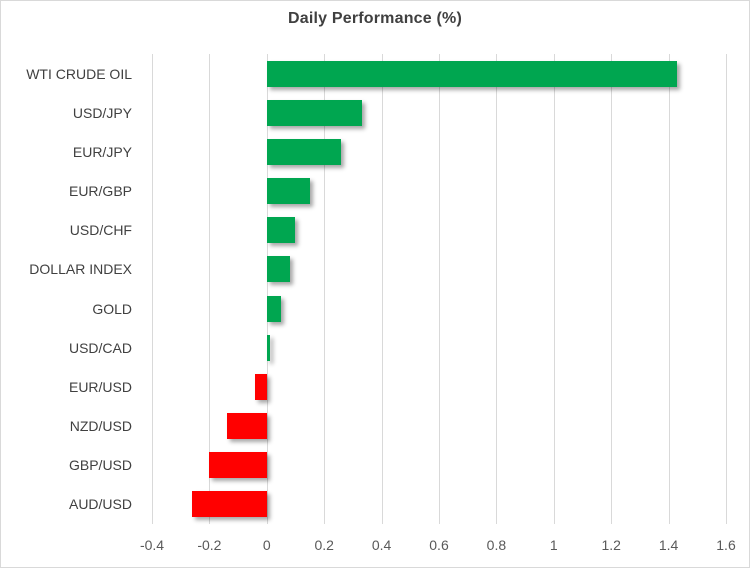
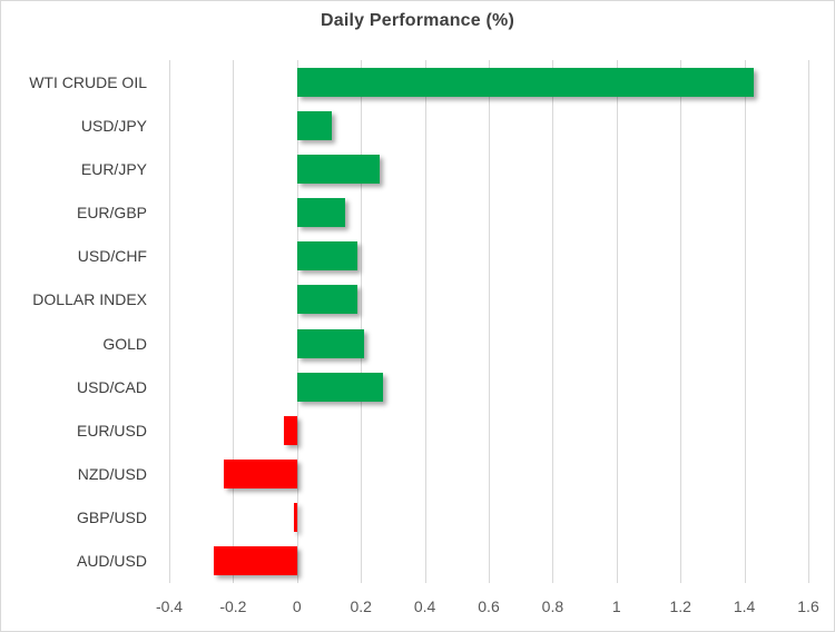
USD/JPY: 0.33 -> 0.11
USD/CHF: 0.10 -> 0.19
DOLLAR INDEX: 0.08 -> 0.19
GOLD: 0.05 -> 0.21
USD/CAD: 0.01 -> 0.27
NZD/USD: -0.14 -> -0.23
GBP/USD: -0.20 -> -0.01
